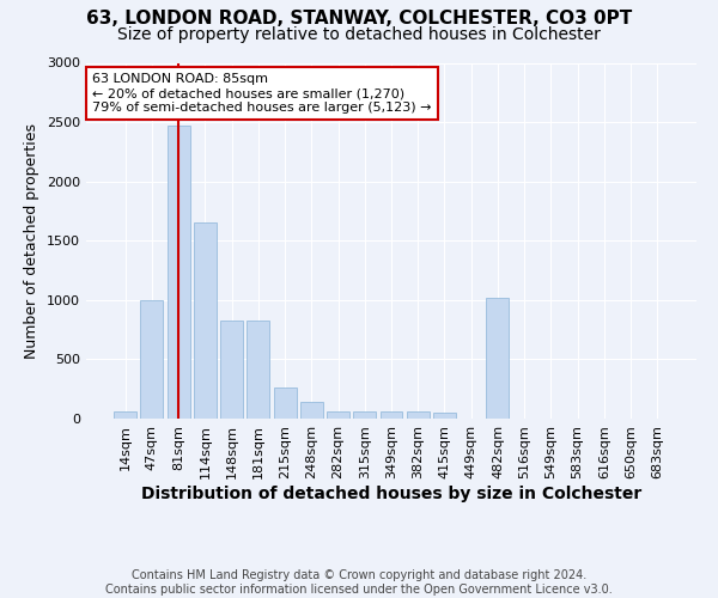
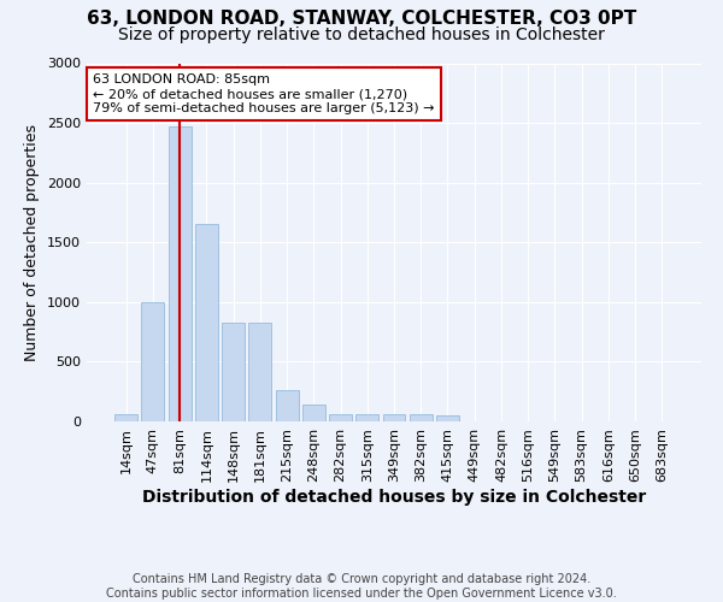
482sqm: 1020 -> 0
